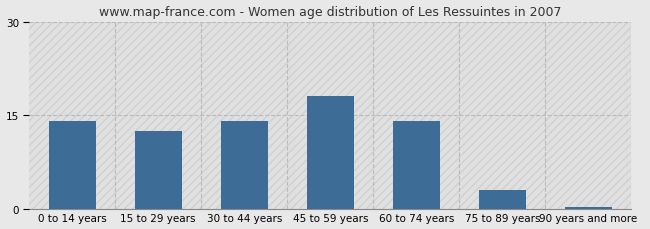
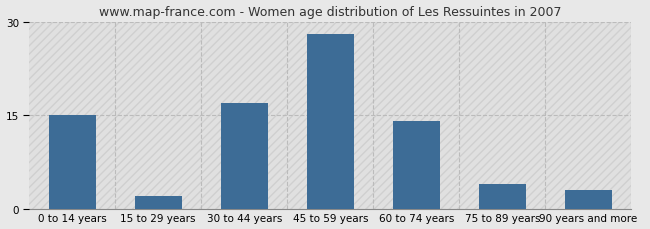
0 to 14 years: 14.0 -> 15.0
15 to 29 years: 12.5 -> 2.0
30 to 44 years: 14.0 -> 17.0
45 to 59 years: 18.0 -> 28.0
75 to 89 years: 3.0 -> 4.0
90 years and more: 0.3 -> 3.0
